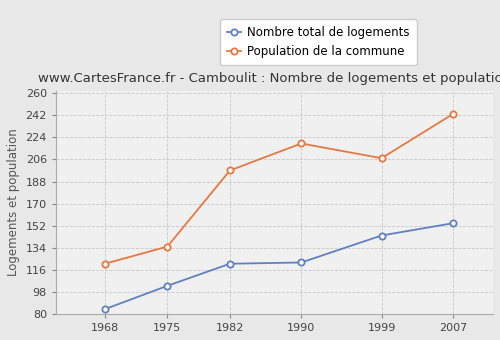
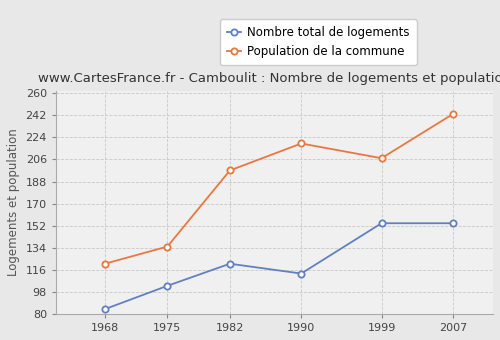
Nombre total de logements/1990: 122 -> 113
Nombre total de logements/1999: 144 -> 154
